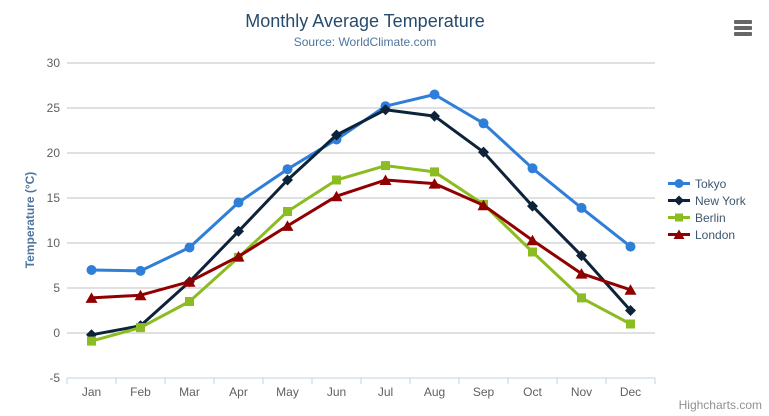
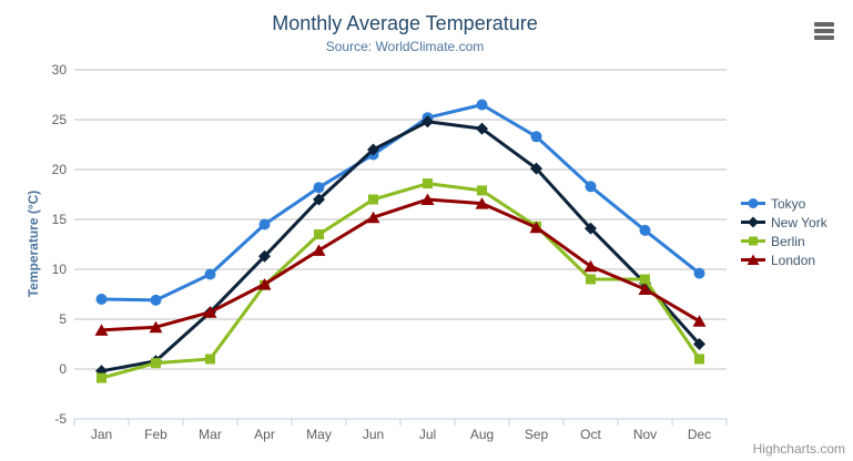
Berlin/Mar: 4 -> 1
Berlin/Nov: 4 -> 9
London/Nov: 7 -> 8
